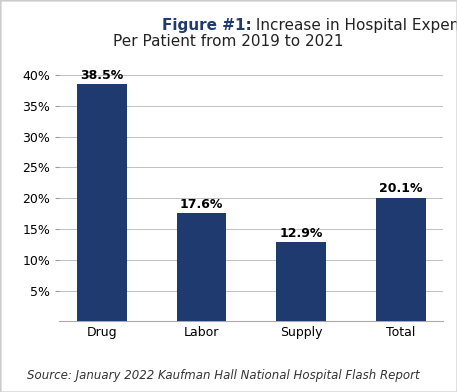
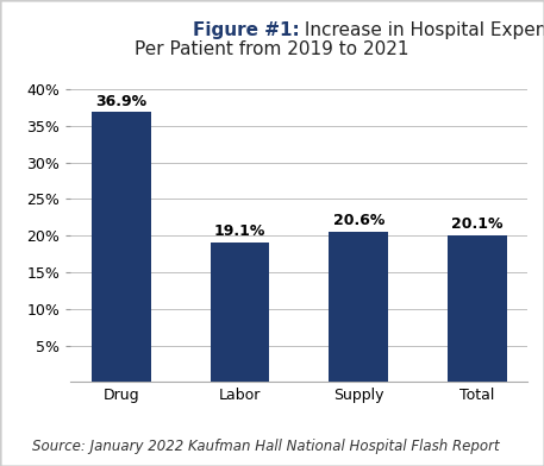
Drug: 38.5% -> 36.9%
Labor: 17.6% -> 19.1%
Supply: 12.9% -> 20.6%
